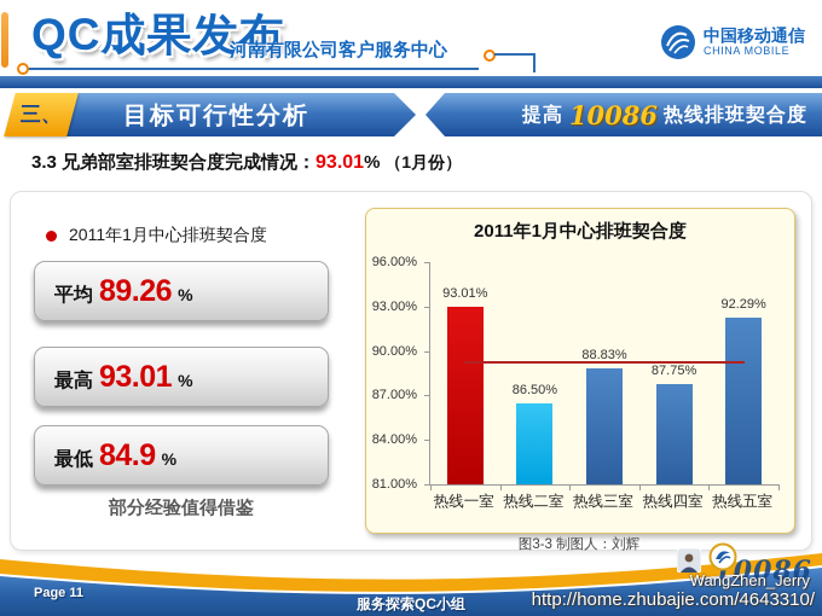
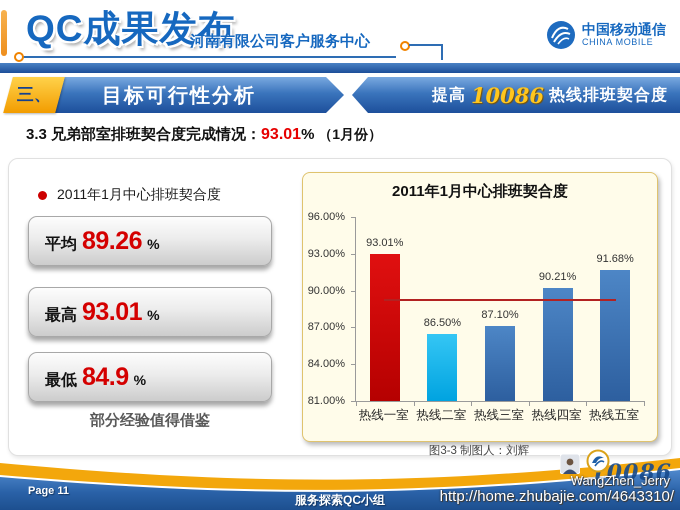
热线三室: 88.83% -> 87.10%
热线四室: 87.75% -> 90.21%
热线五室: 92.29% -> 91.68%
